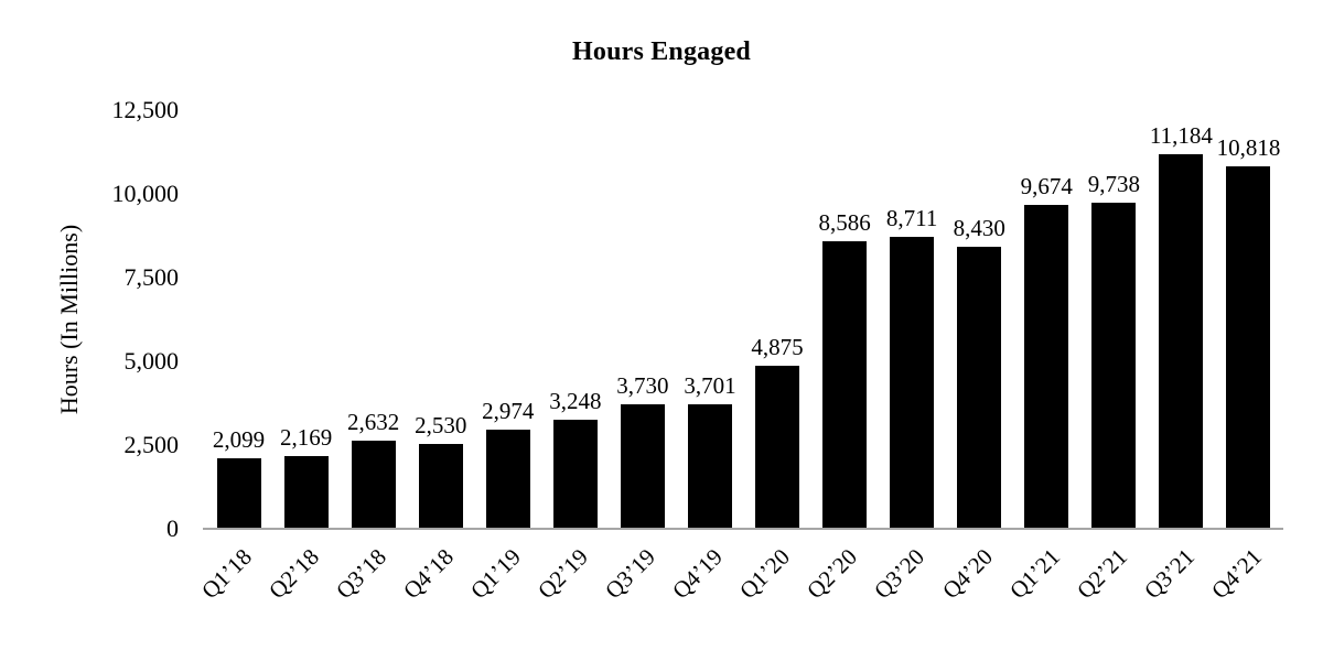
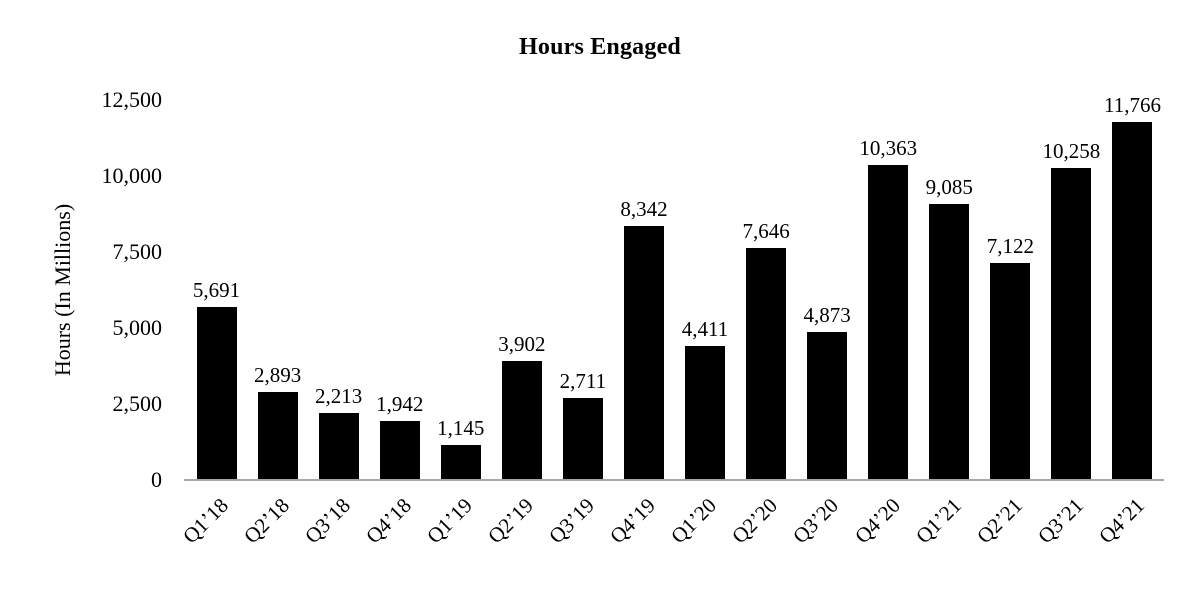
Q1’18: 2,099 -> 5,691
Q2’18: 2,169 -> 2,893
Q3’18: 2,632 -> 2,213
Q4’18: 2,530 -> 1,942
Q1’19: 2,974 -> 1,145
Q2’19: 3,248 -> 3,902
Q3’19: 3,730 -> 2,711
Q4’19: 3,701 -> 8,342
Q1’20: 4,875 -> 4,411
Q2’20: 8,586 -> 7,646
Q3’20: 8,711 -> 4,873
Q4’20: 8,430 -> 10,363
Q1’21: 9,674 -> 9,085
Q2’21: 9,738 -> 7,122
Q3’21: 11,184 -> 10,258
Q4’21: 10,818 -> 11,766
